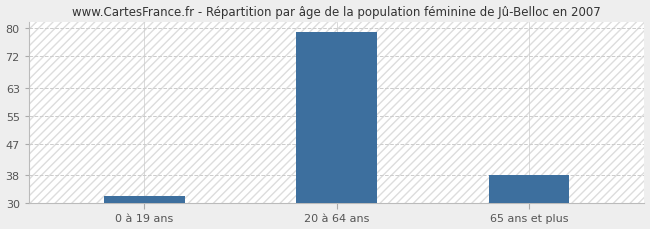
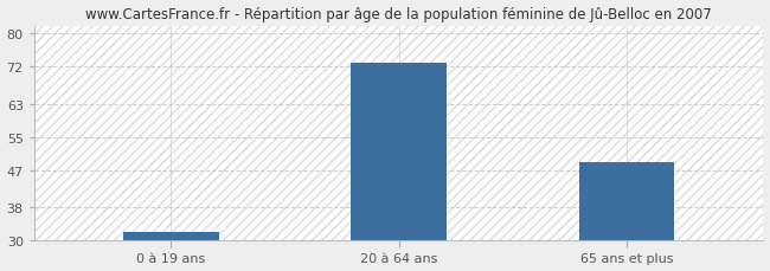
20 à 64 ans: 79 -> 73
65 ans et plus: 38 -> 49
